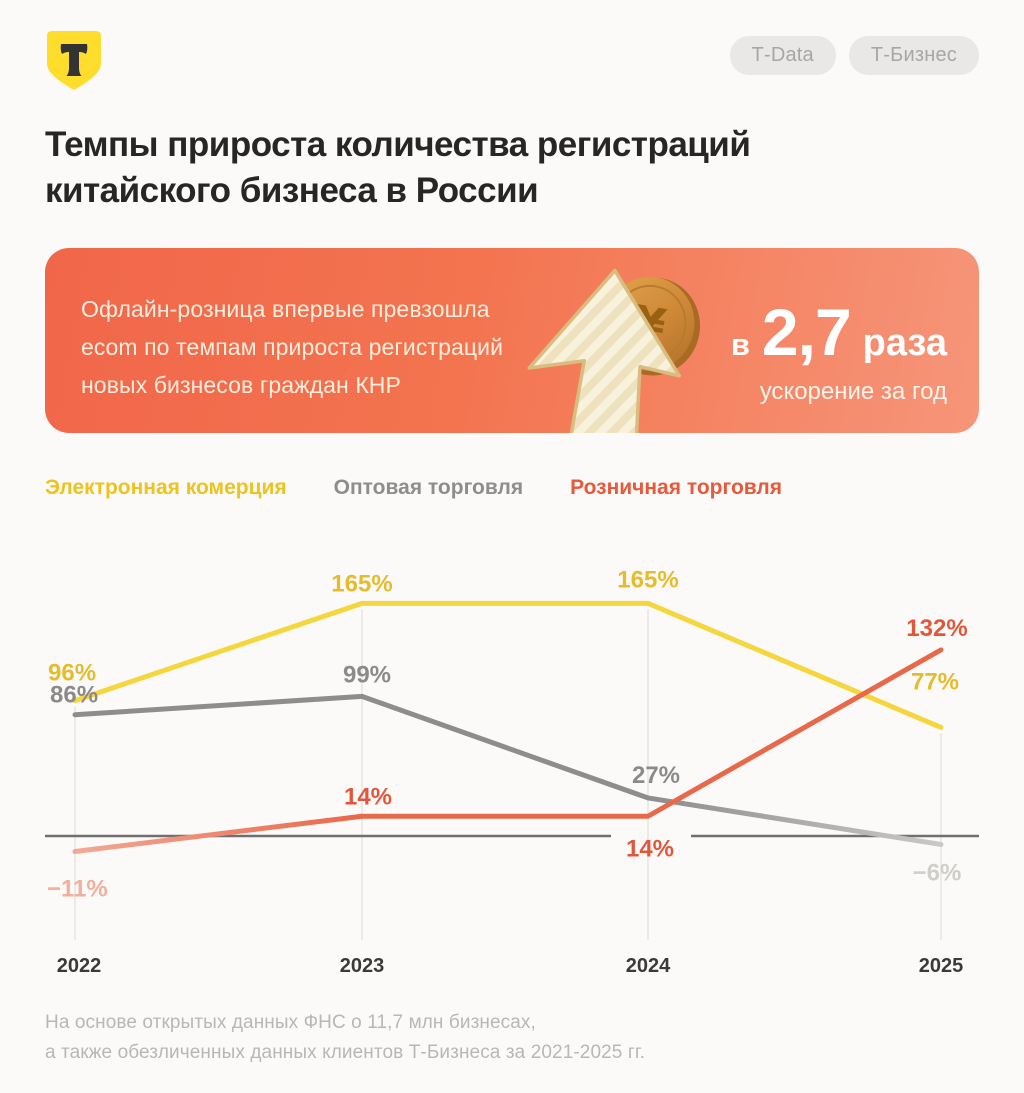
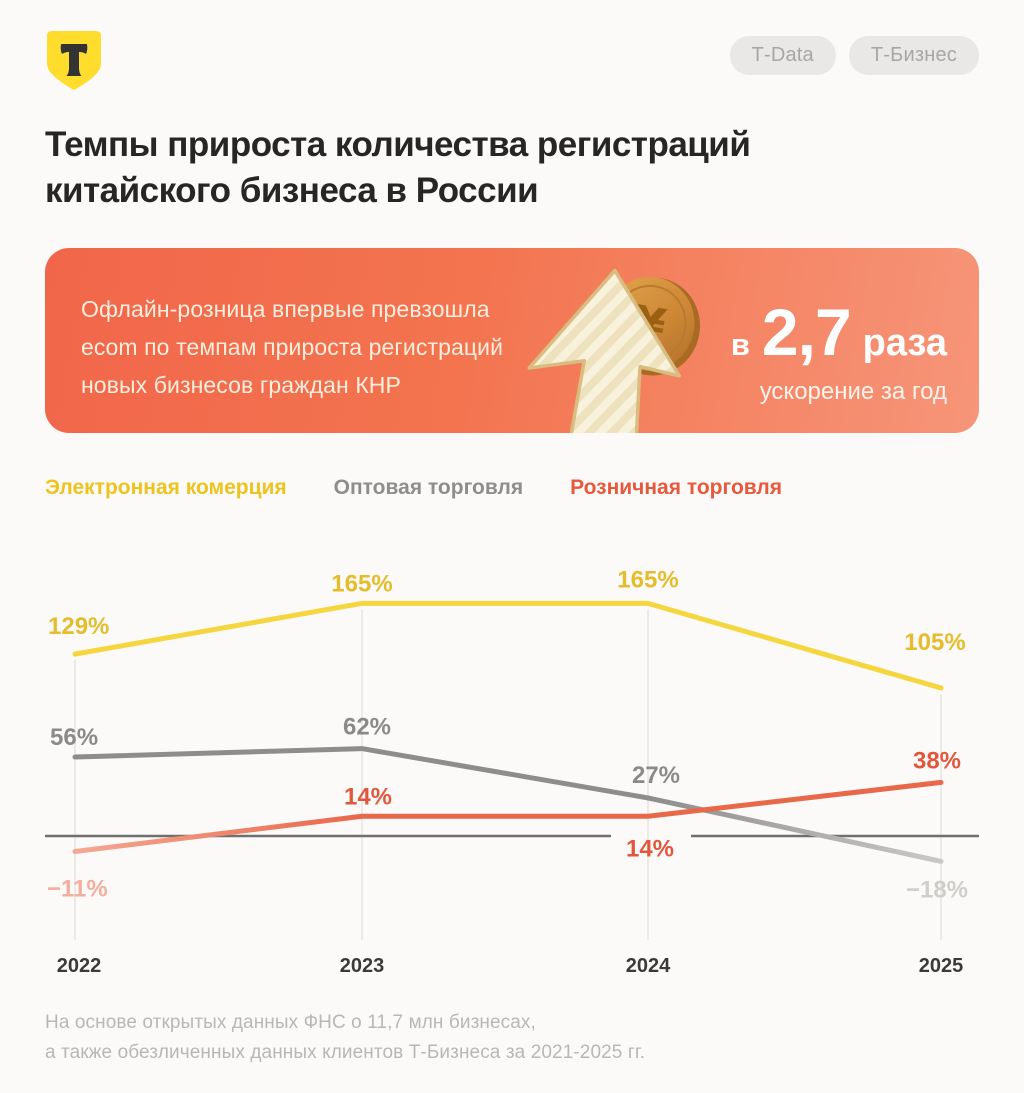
Электронная комерция/2022: 96% -> 129%
Оптовая торговля/2022: 86% -> 56%
Оптовая торговля/2023: 99% -> 62%
Электронная комерция/2025: 77% -> 105%
Оптовая торговля/2025: −6% -> −18%
Розничная торговля/2025: 132% -> 38%
